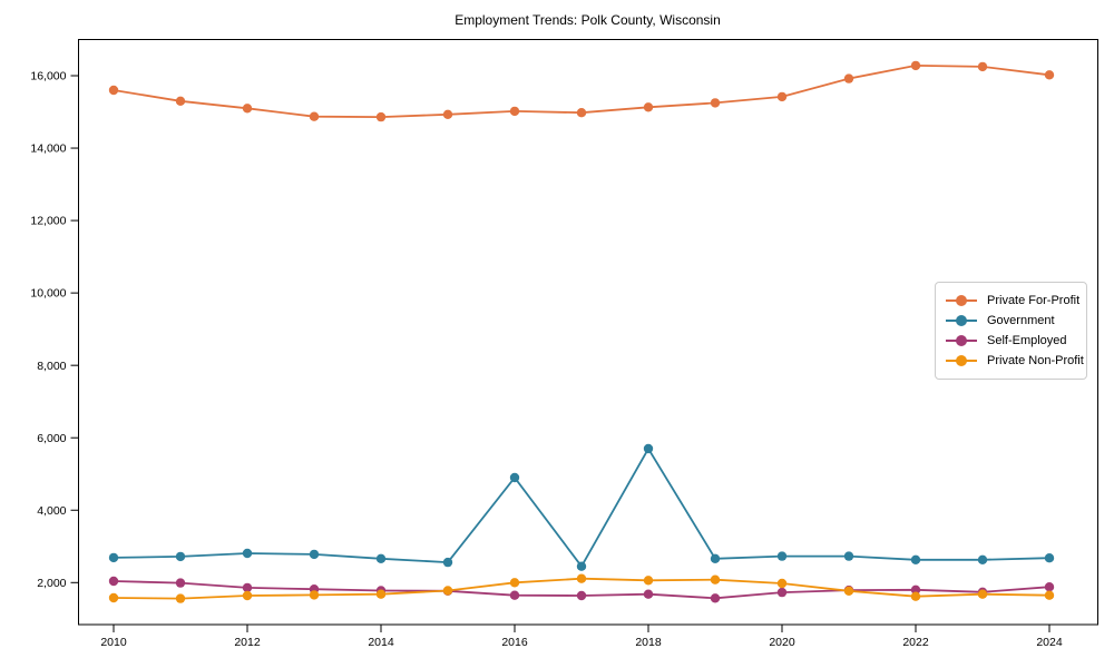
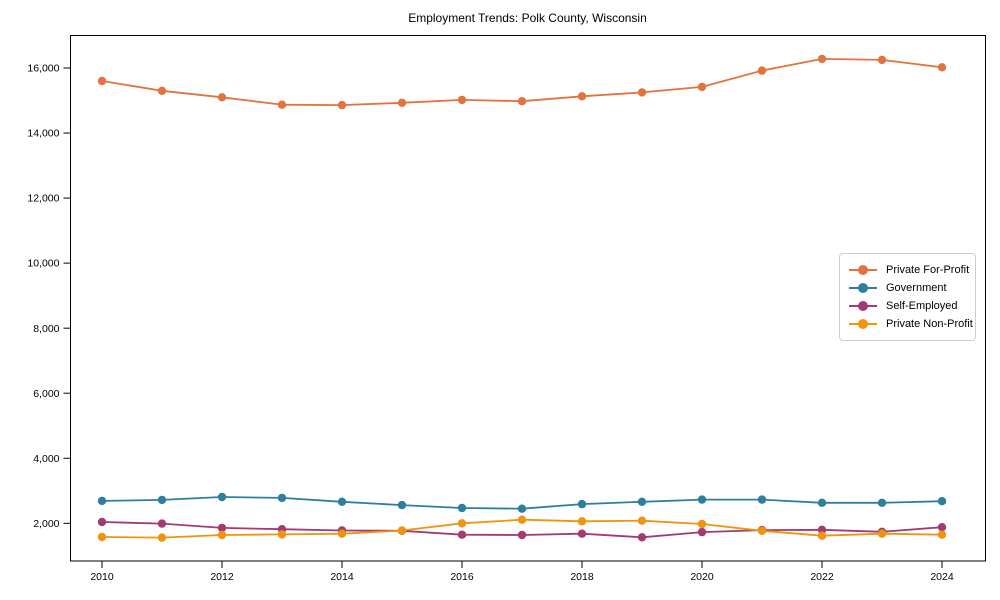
Government/2016: 4900 -> 2500
Government/2018: 5700 -> 2600
